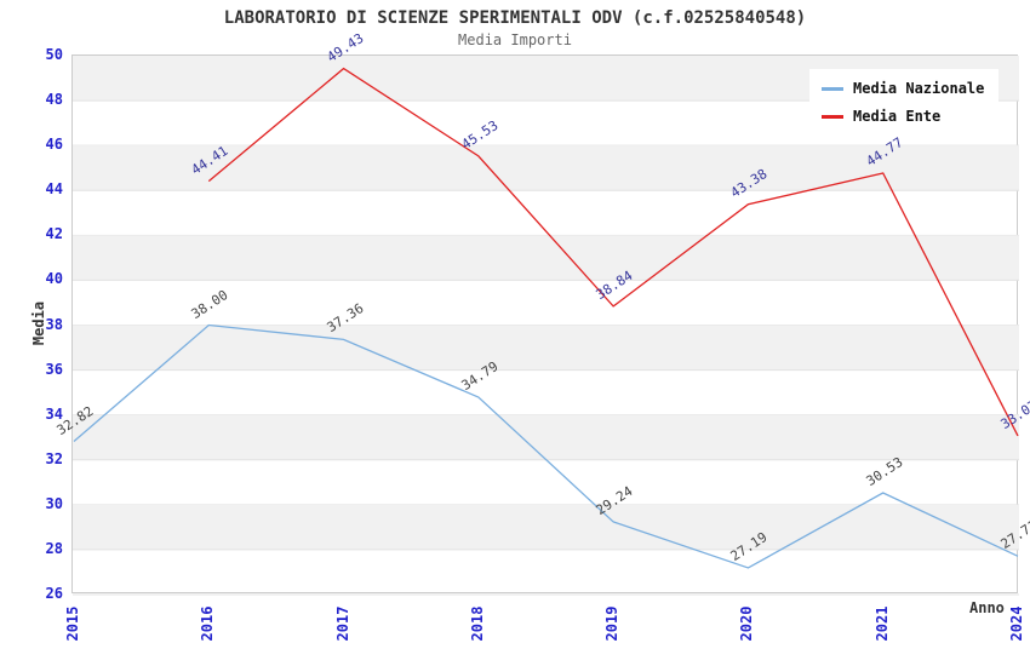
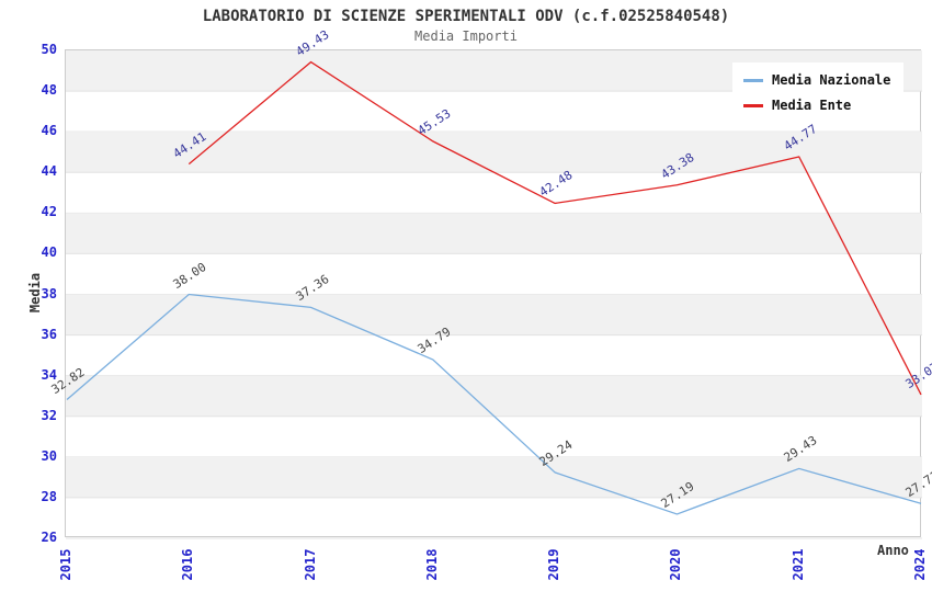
Media Ente/2019: 38.84 -> 42.48
Media Nazionale/2021: 30.53 -> 29.43
